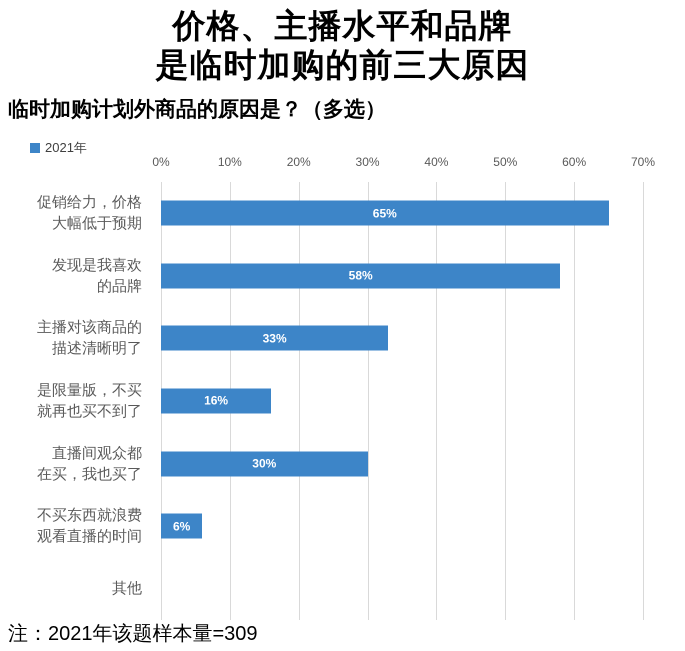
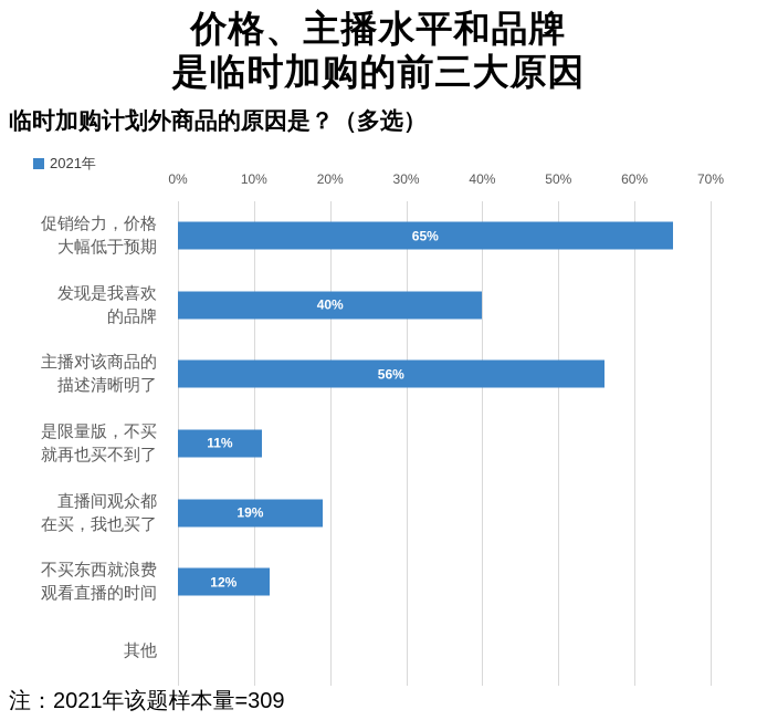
发现是我喜欢 的品牌: 58% -> 40%
主播对该商品的 描述清晰明了: 33% -> 56%
是限量版，不买 就再也买不到了: 16% -> 11%
直播间观众都 在买，我也买了: 30% -> 19%
不买东西就浪费 观看直播的时间: 6% -> 12%
